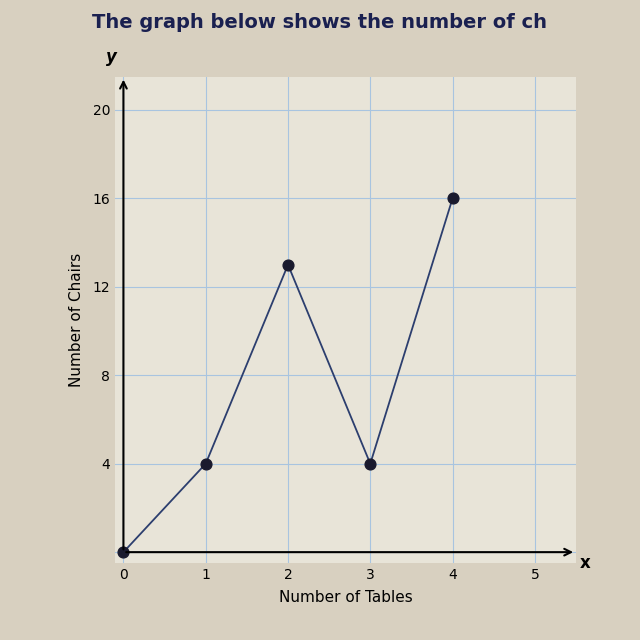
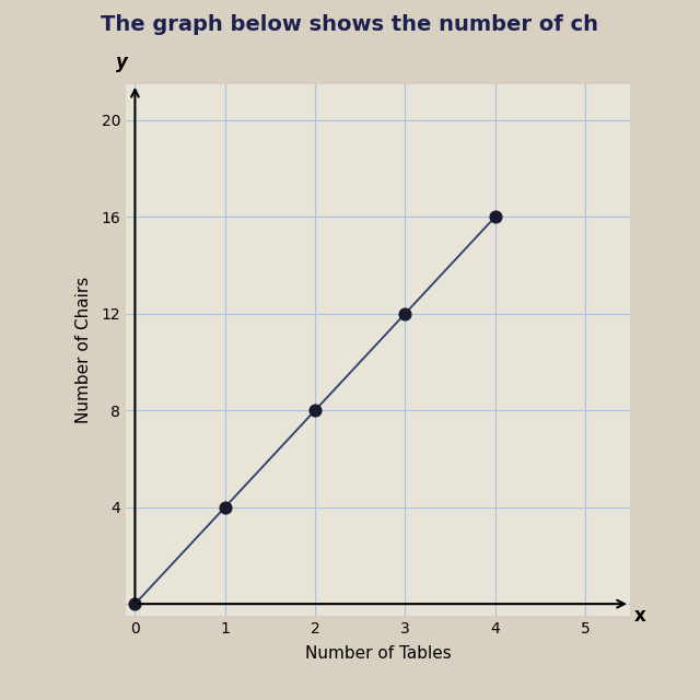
2: 13 -> 8
3: 4 -> 12
